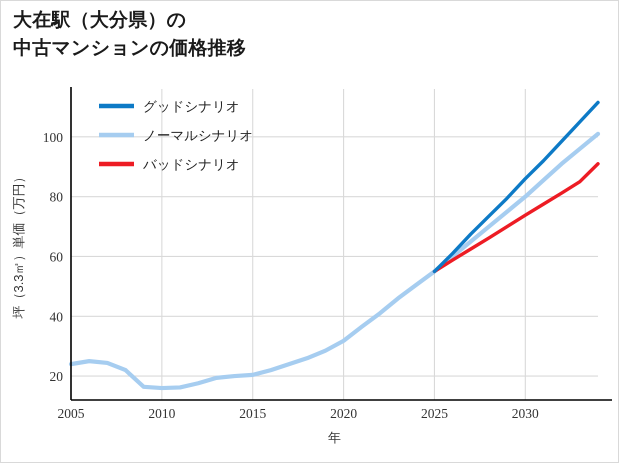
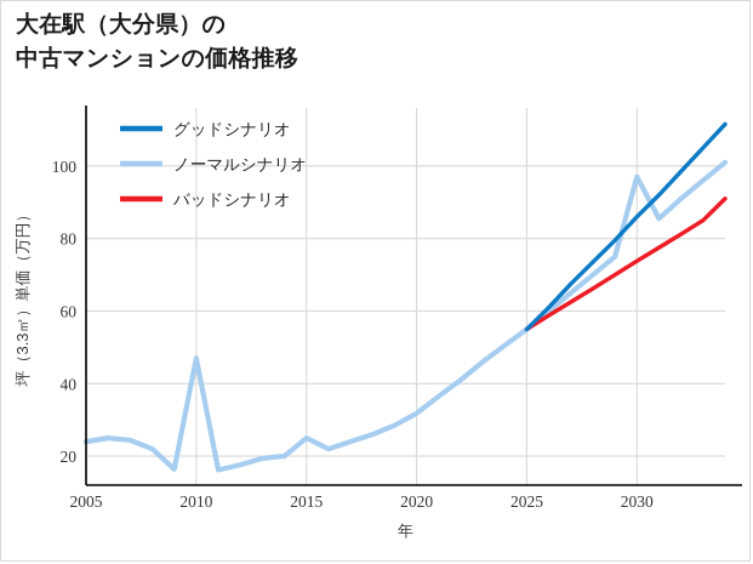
ノーマルシナリオ/2010: 16 -> 47
ノーマルシナリオ/2015: 20 -> 25
ノーマルシナリオ/2030: 80 -> 97
